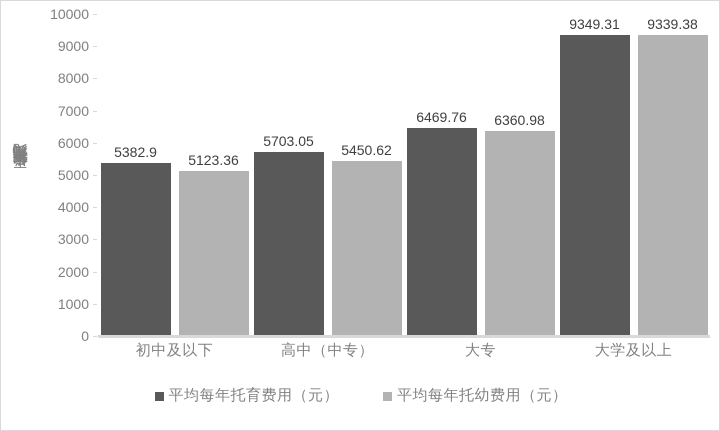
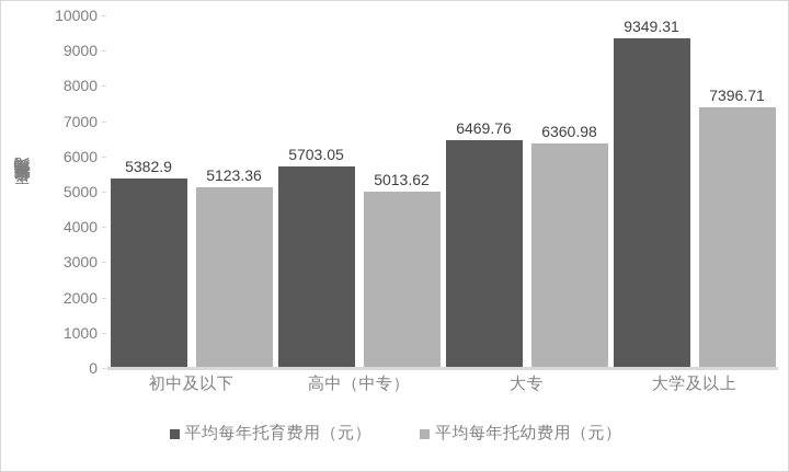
平均每年托幼费用（元）/高中（中专）: 5450.62 -> 5013.62
平均每年托幼费用（元）/大学及以上: 9339.38 -> 7396.71
